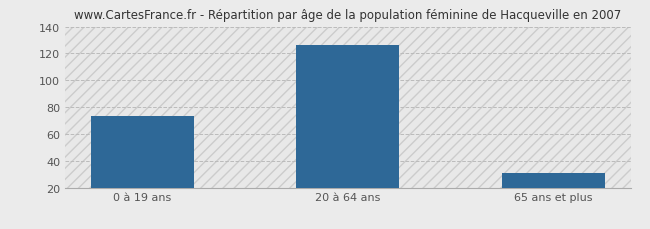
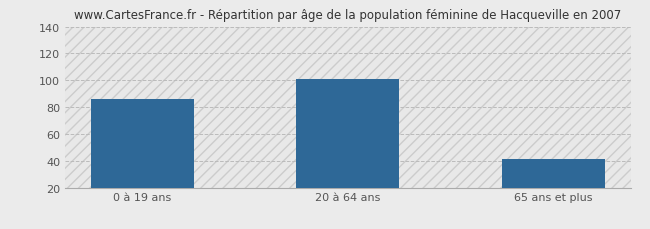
0 à 19 ans: 73 -> 86
20 à 64 ans: 126 -> 101
65 ans et plus: 31 -> 41
